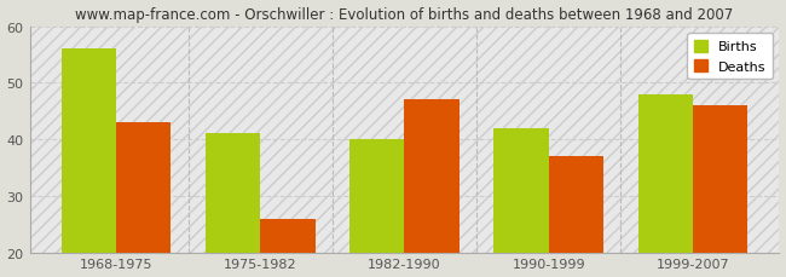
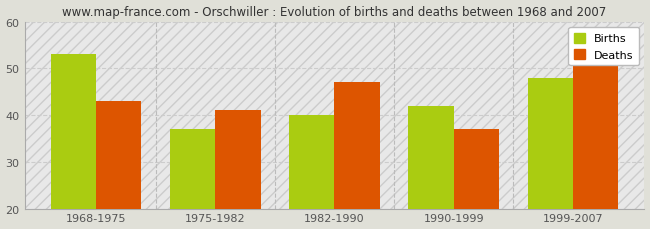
Births/1968-1975: 56 -> 53
Births/1975-1982: 41 -> 37
Deaths/1975-1982: 26 -> 41
Deaths/1999-2007: 46 -> 51
